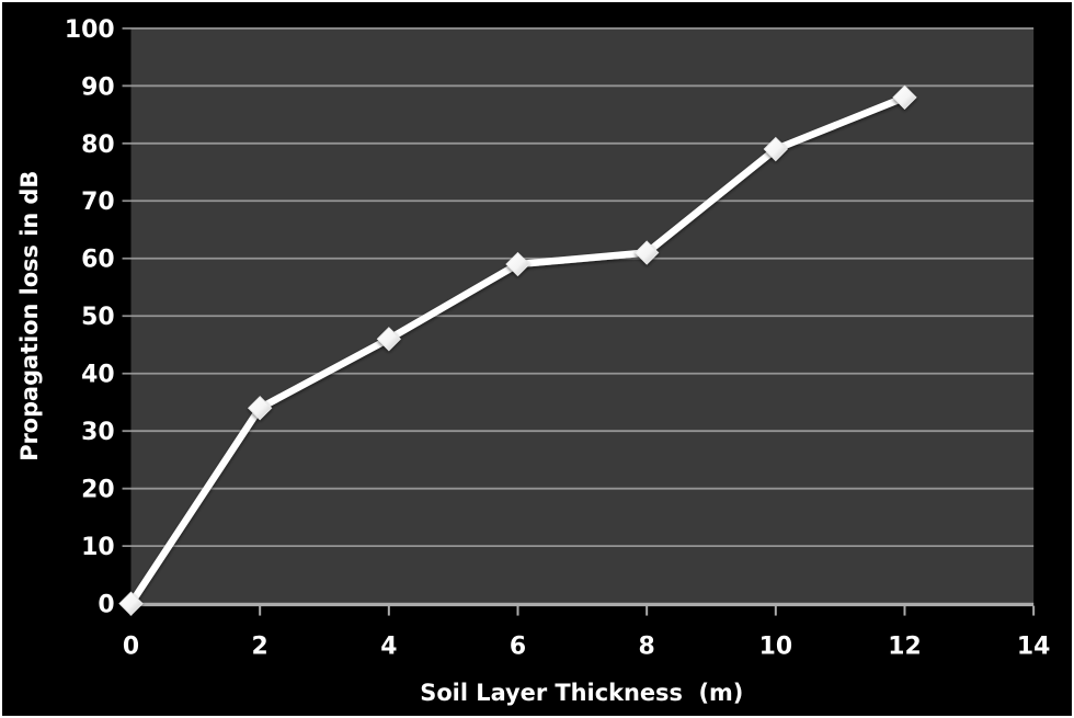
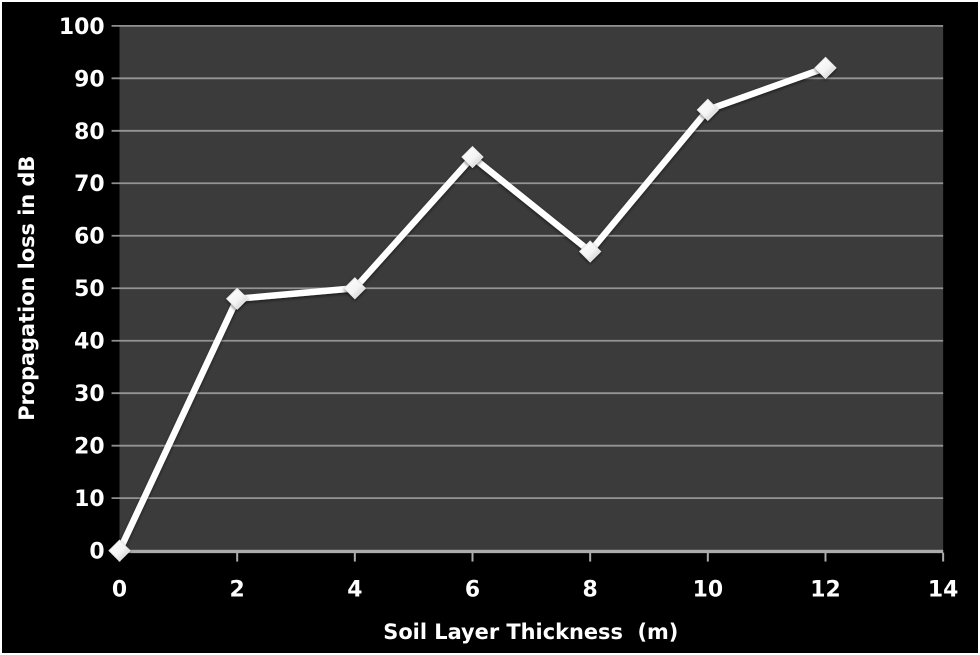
2: 34 -> 48
4: 46 -> 50
6: 59 -> 75
8: 61 -> 57
10: 79 -> 84
12: 88 -> 92
